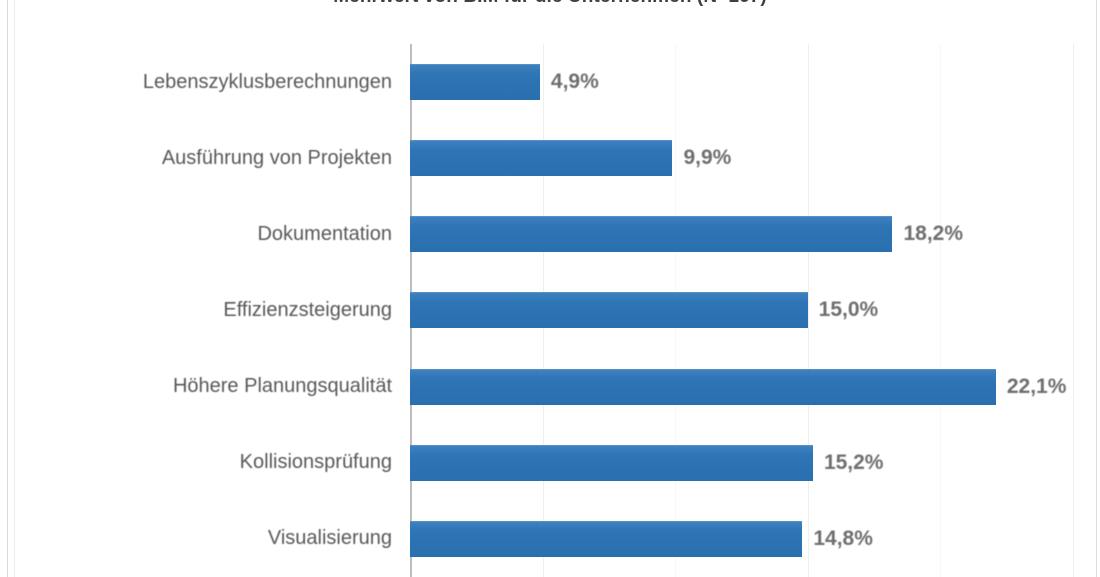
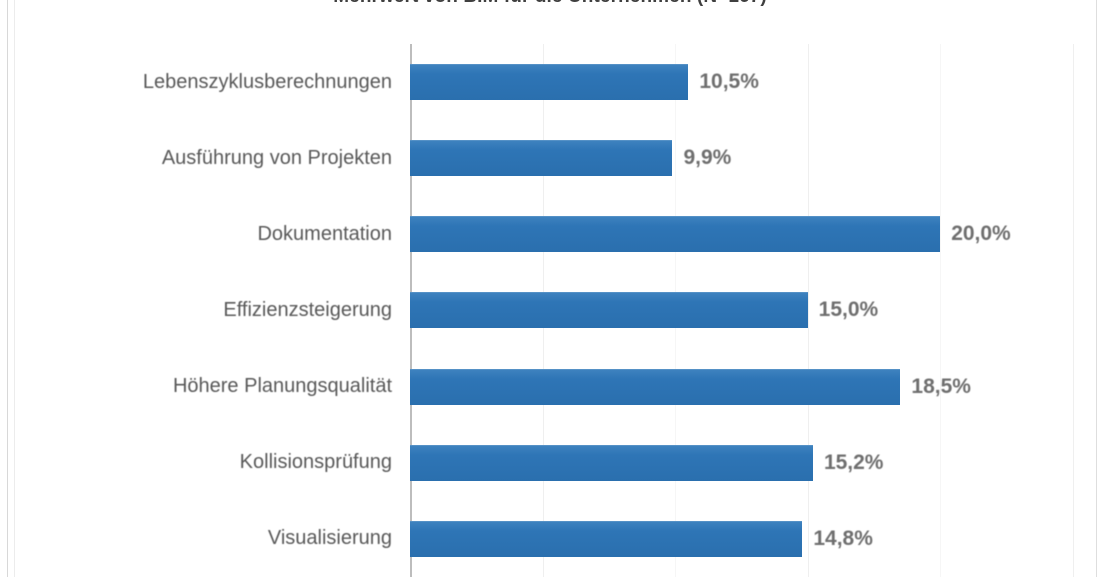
Lebenszyklusberechnungen: 4,9% -> 10,5%
Dokumentation: 18,2% -> 20,0%
Höhere Planungsqualität: 22,1% -> 18,5%
